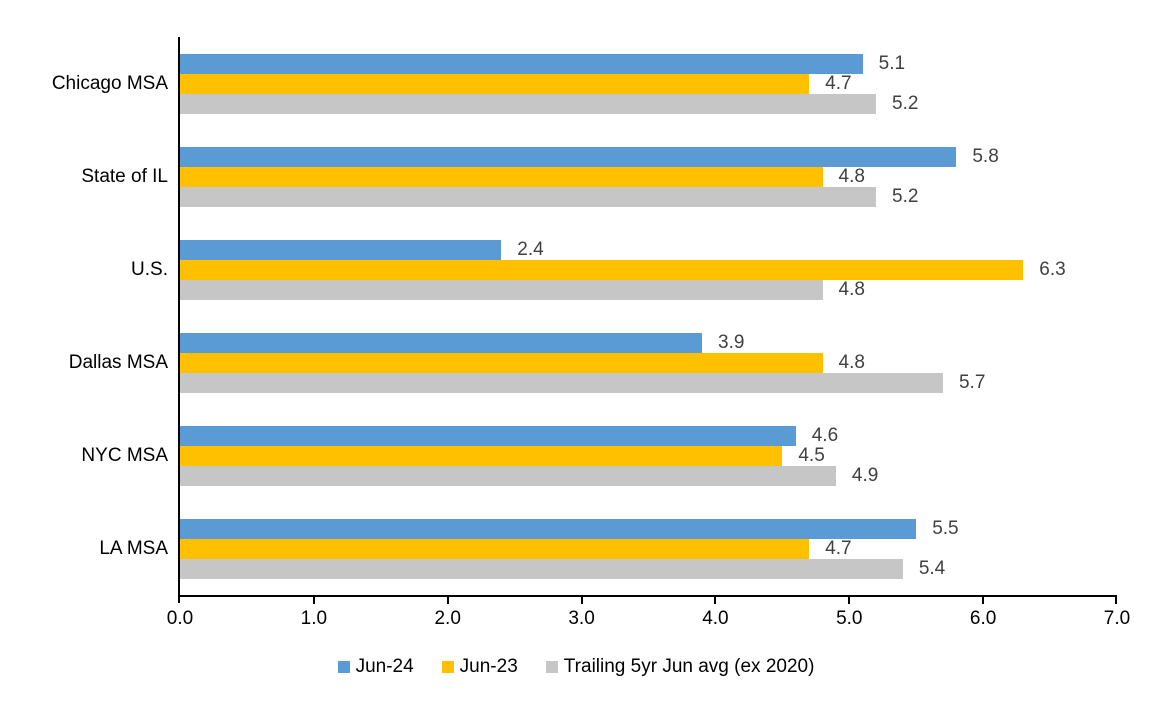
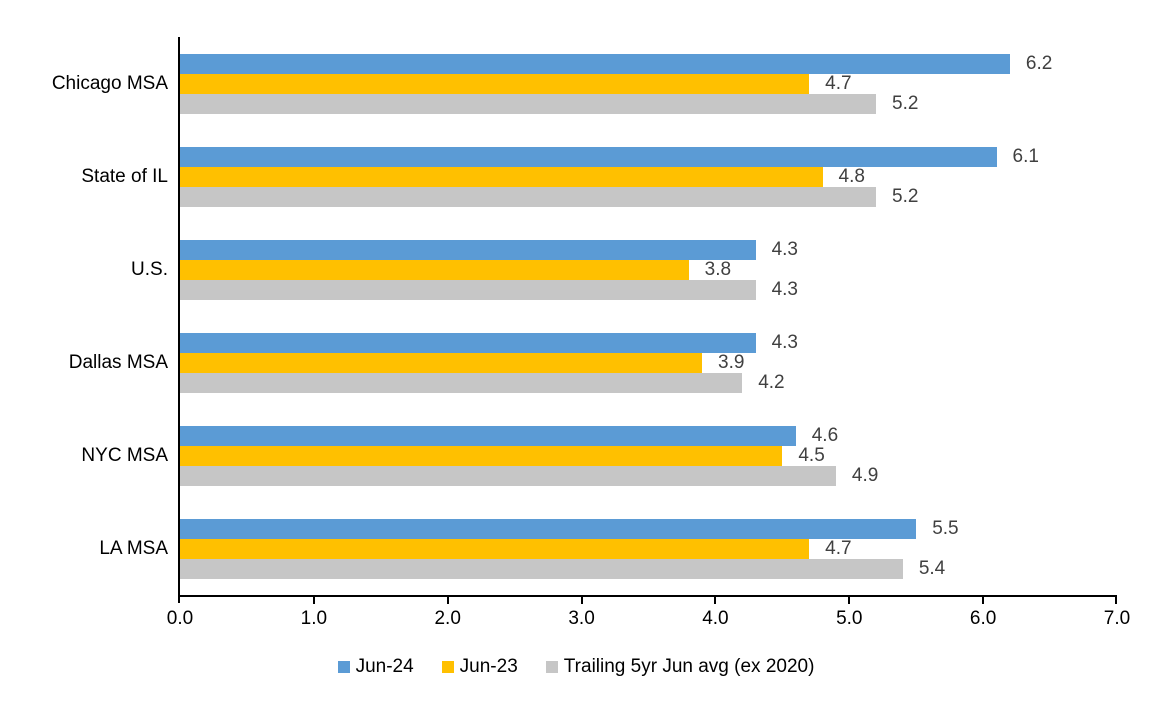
Jun-24/Chicago MSA: 5.1 -> 6.2
Jun-24/State of IL: 5.8 -> 6.1
Jun-24/U.S.: 2.4 -> 4.3
Jun-23/U.S.: 6.3 -> 3.8
Trailing 5yr Jun avg (ex 2020)/U.S.: 4.8 -> 4.3
Jun-24/Dallas MSA: 3.9 -> 4.3
Jun-23/Dallas MSA: 4.8 -> 3.9
Trailing 5yr Jun avg (ex 2020)/Dallas MSA: 5.7 -> 4.2
